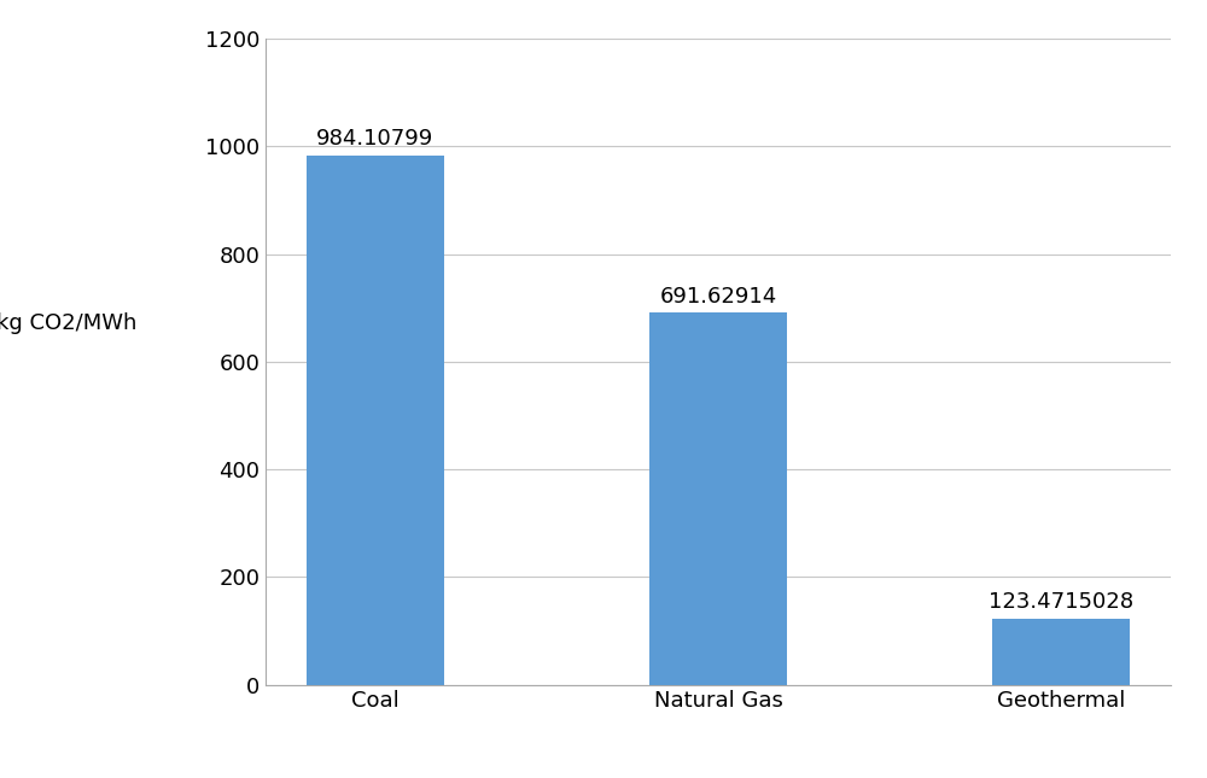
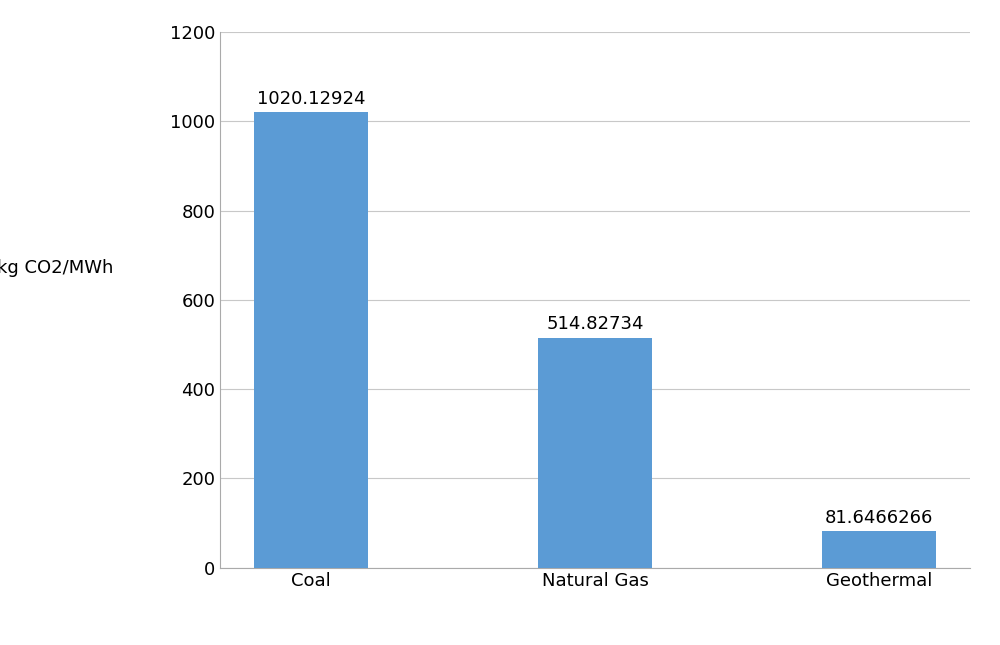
Coal: 984.10799 -> 1020.12924
Natural Gas: 691.62914 -> 514.82734
Geothermal: 123.4715028 -> 81.6466266
